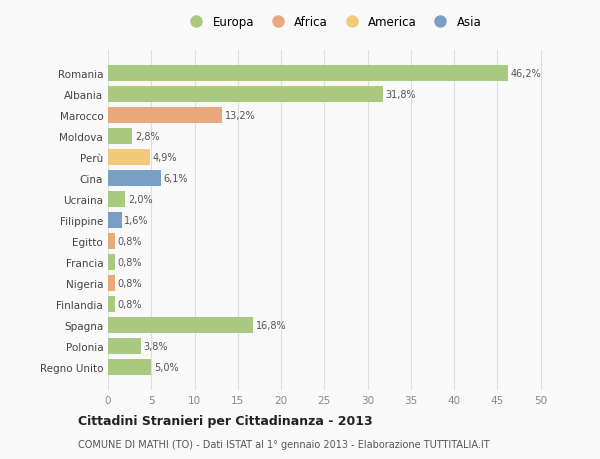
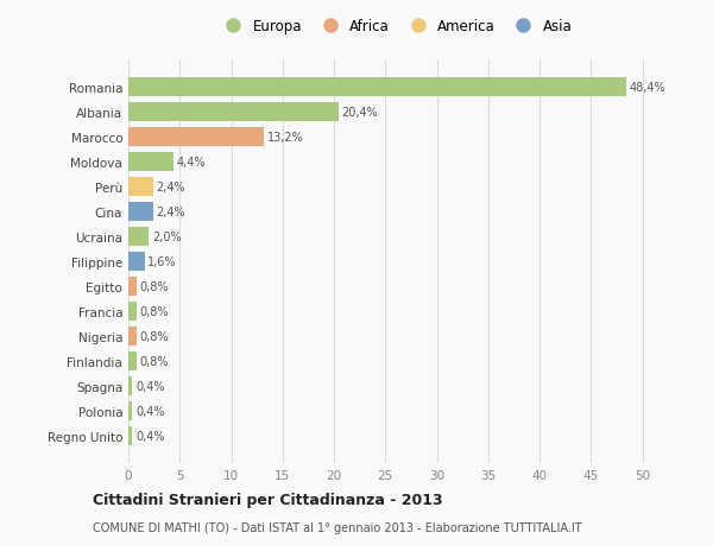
Romania: 46,2% -> 48,4%
Albania: 31,8% -> 20,4%
Moldova: 2,8% -> 4,4%
Perù: 4,9% -> 2,4%
Cina: 6,1% -> 2,4%
Spagna: 16,8% -> 0,4%
Polonia: 3,8% -> 0,4%
Regno Unito: 5,0% -> 0,4%
